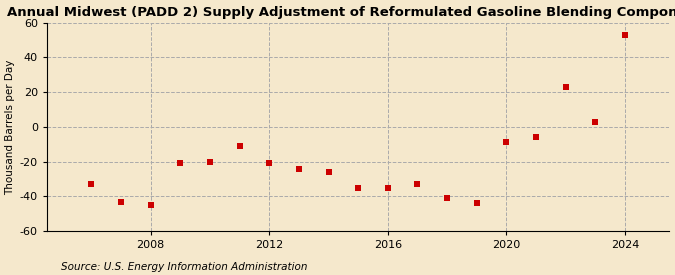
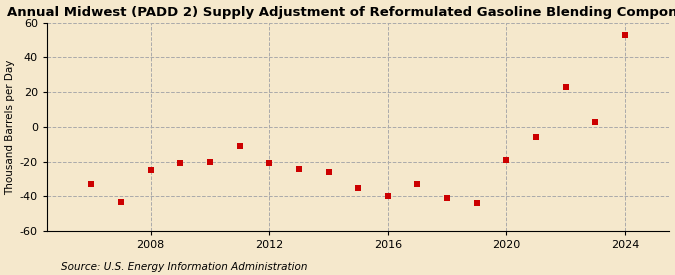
2008: -45 -> -25
2016: -35 -> -40
2020: -9 -> -19
